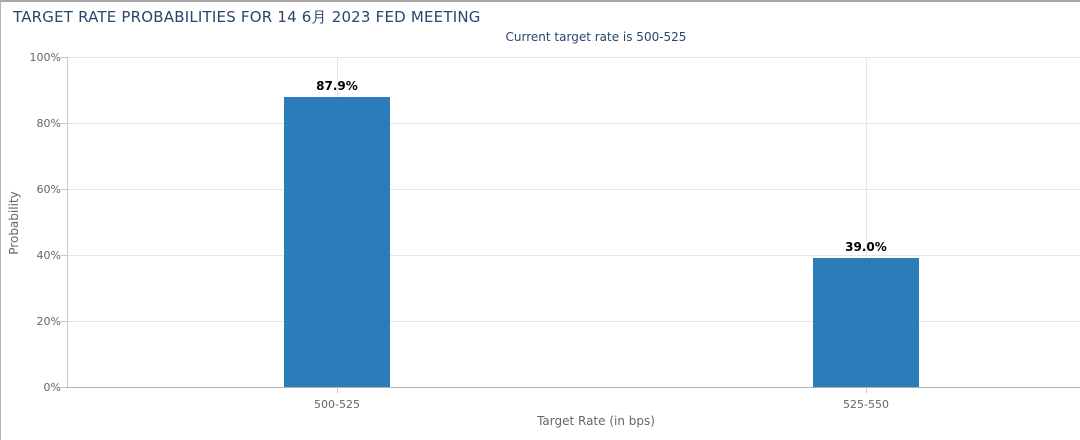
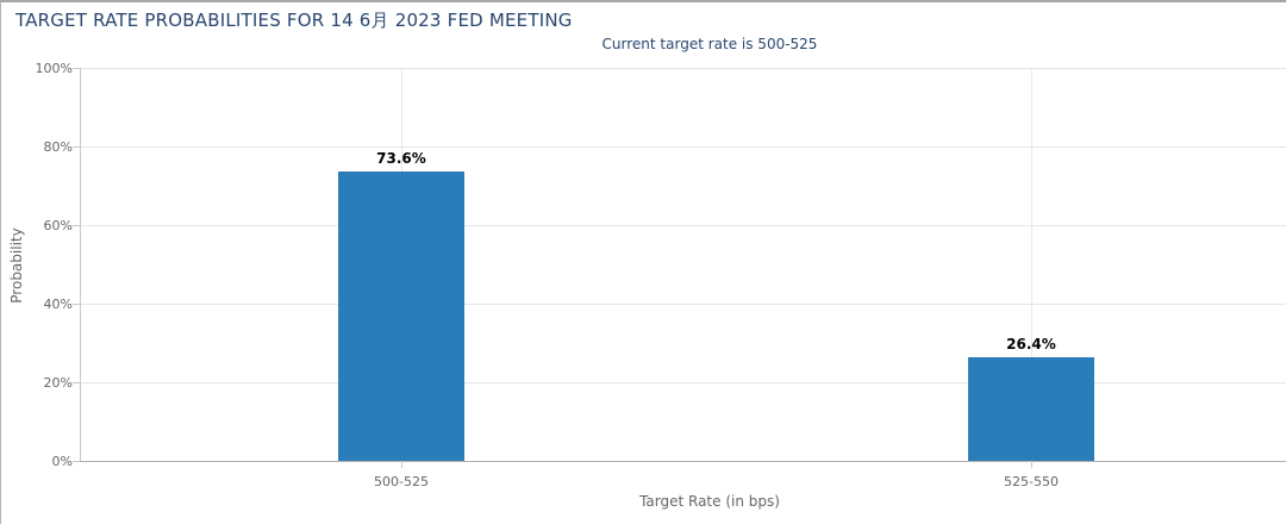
500-525: 87.9% -> 73.6%
525-550: 39.0% -> 26.4%
